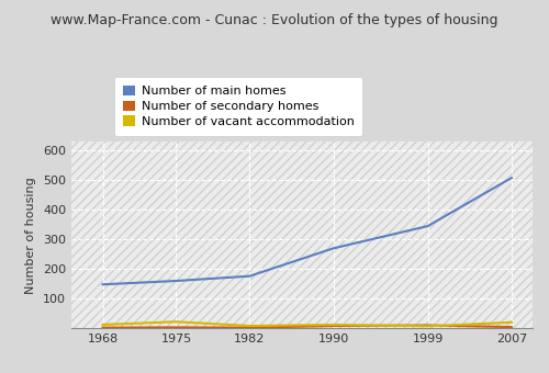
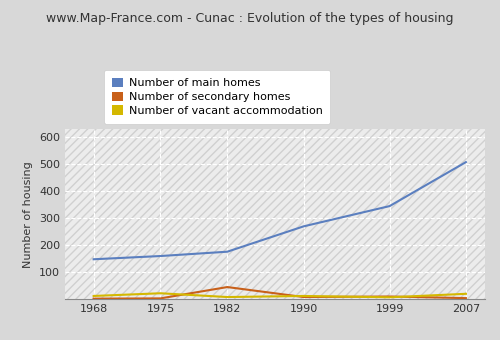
Number of secondary homes/1982: 2 -> 45
